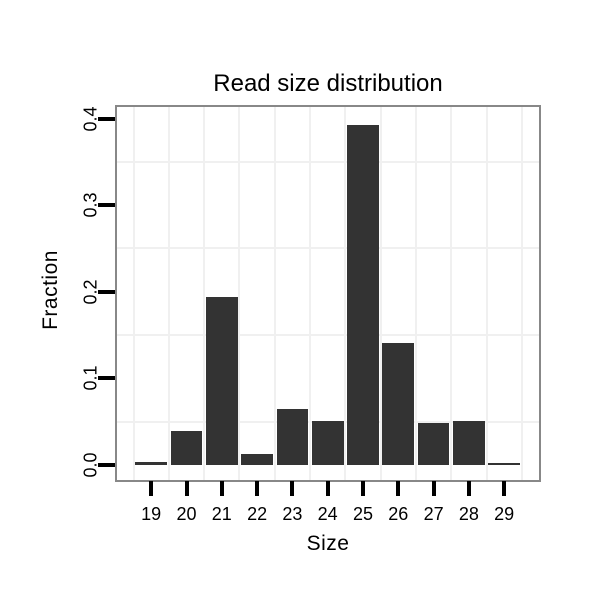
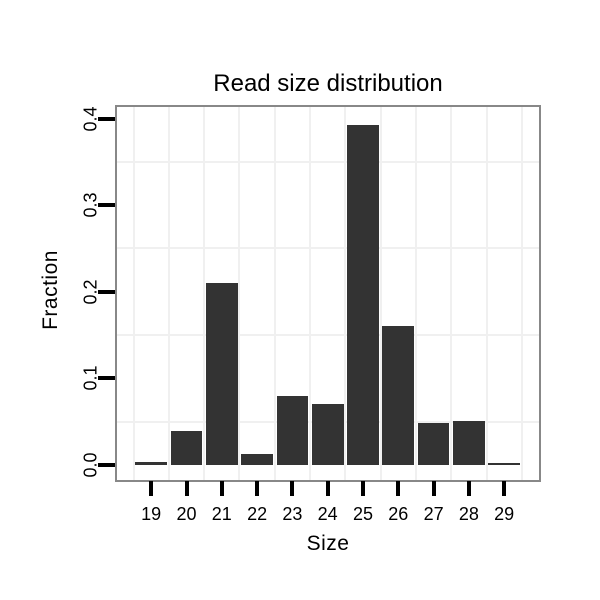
21: 0.19 -> 0.21
23: 0.07 -> 0.08
24: 0.05 -> 0.07
26: 0.14 -> 0.16
